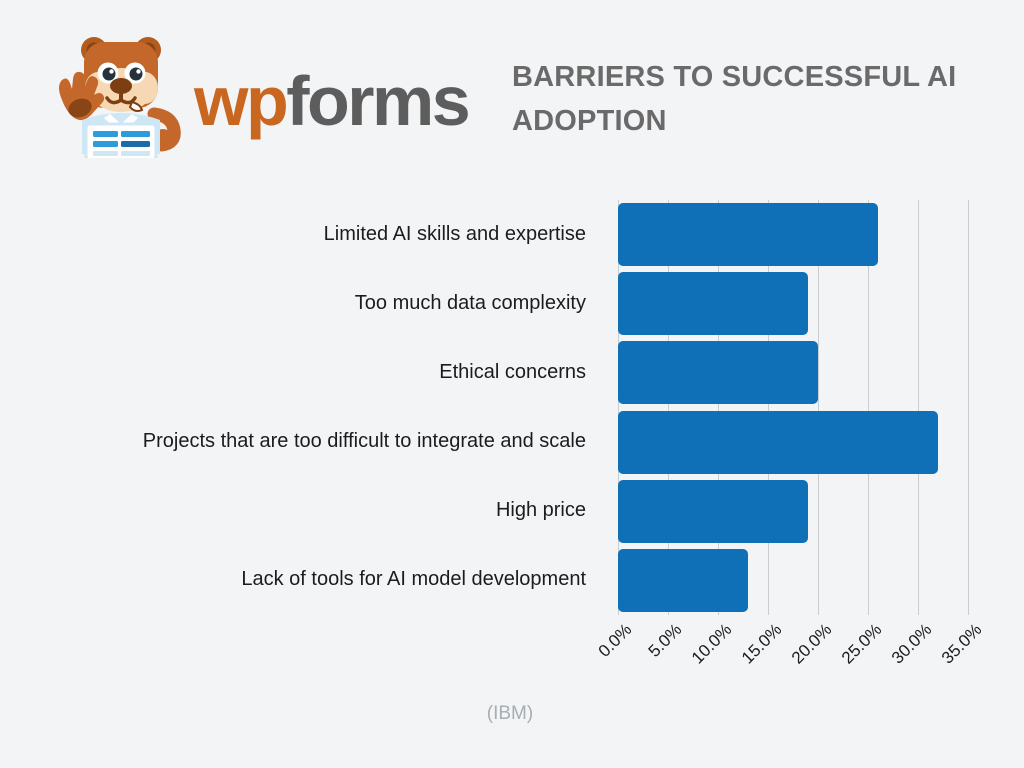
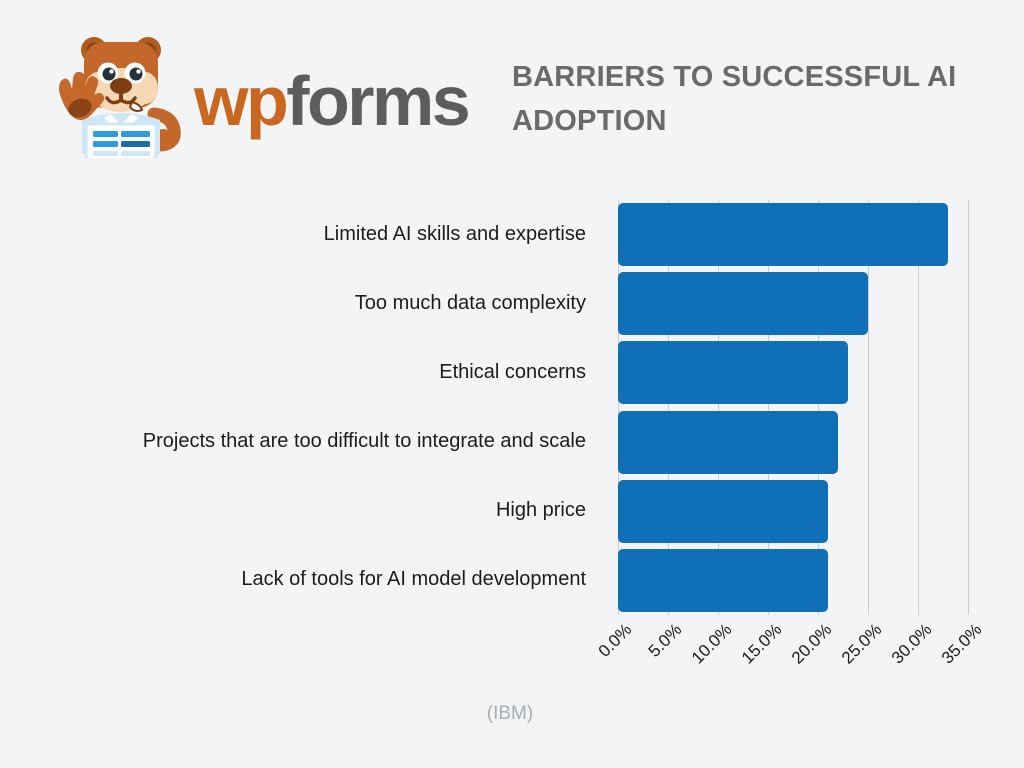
Limited AI skills and expertise: 26% -> 33%
Too much data complexity: 19% -> 25%
Ethical concerns: 20% -> 23%
Projects that are too difficult to integrate and scale: 32% -> 22%
High price: 19% -> 21%
Lack of tools for AI model development: 13% -> 21%
